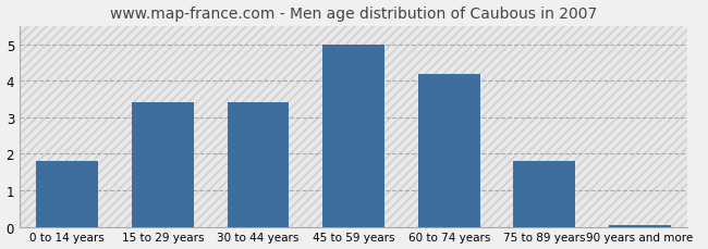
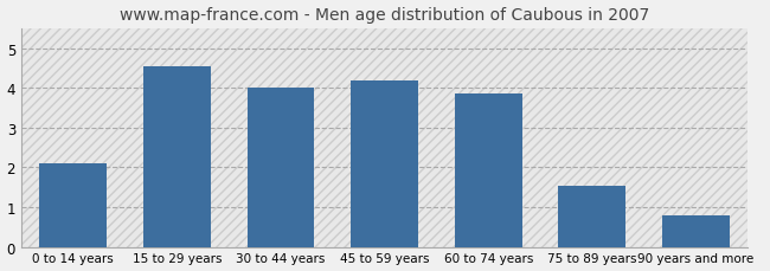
0 to 14 years: 1.80 -> 2.10
15 to 29 years: 3.40 -> 4.55
30 to 44 years: 3.40 -> 4.00
45 to 59 years: 5.00 -> 4.20
60 to 74 years: 4.20 -> 3.85
75 to 89 years: 1.80 -> 1.55
90 years and more: 0.05 -> 0.80
